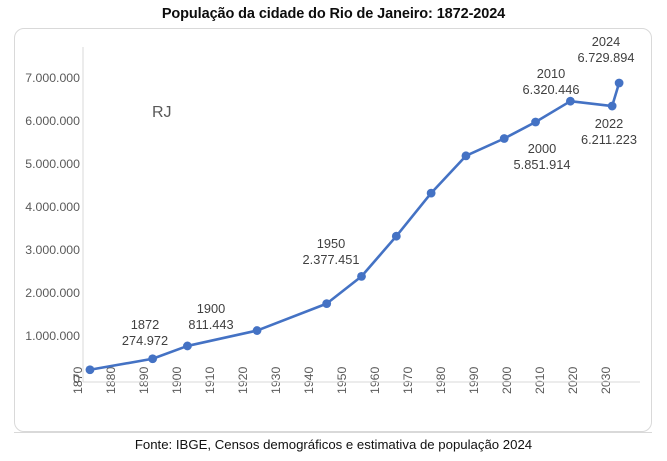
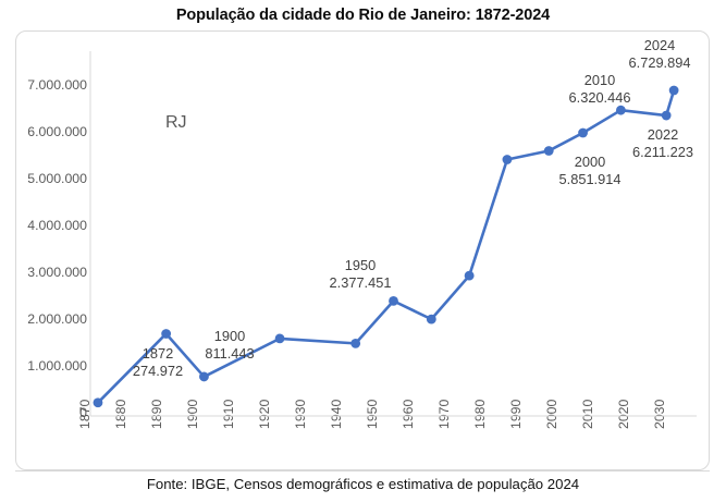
1890: 500000 -> 1700000
1920: 1200000 -> 1600000
1940: 1800000 -> 1500000
1960: 3300000 -> 2000000
1970: 4300000 -> 2900000
1980: 5100000 -> 5300000
